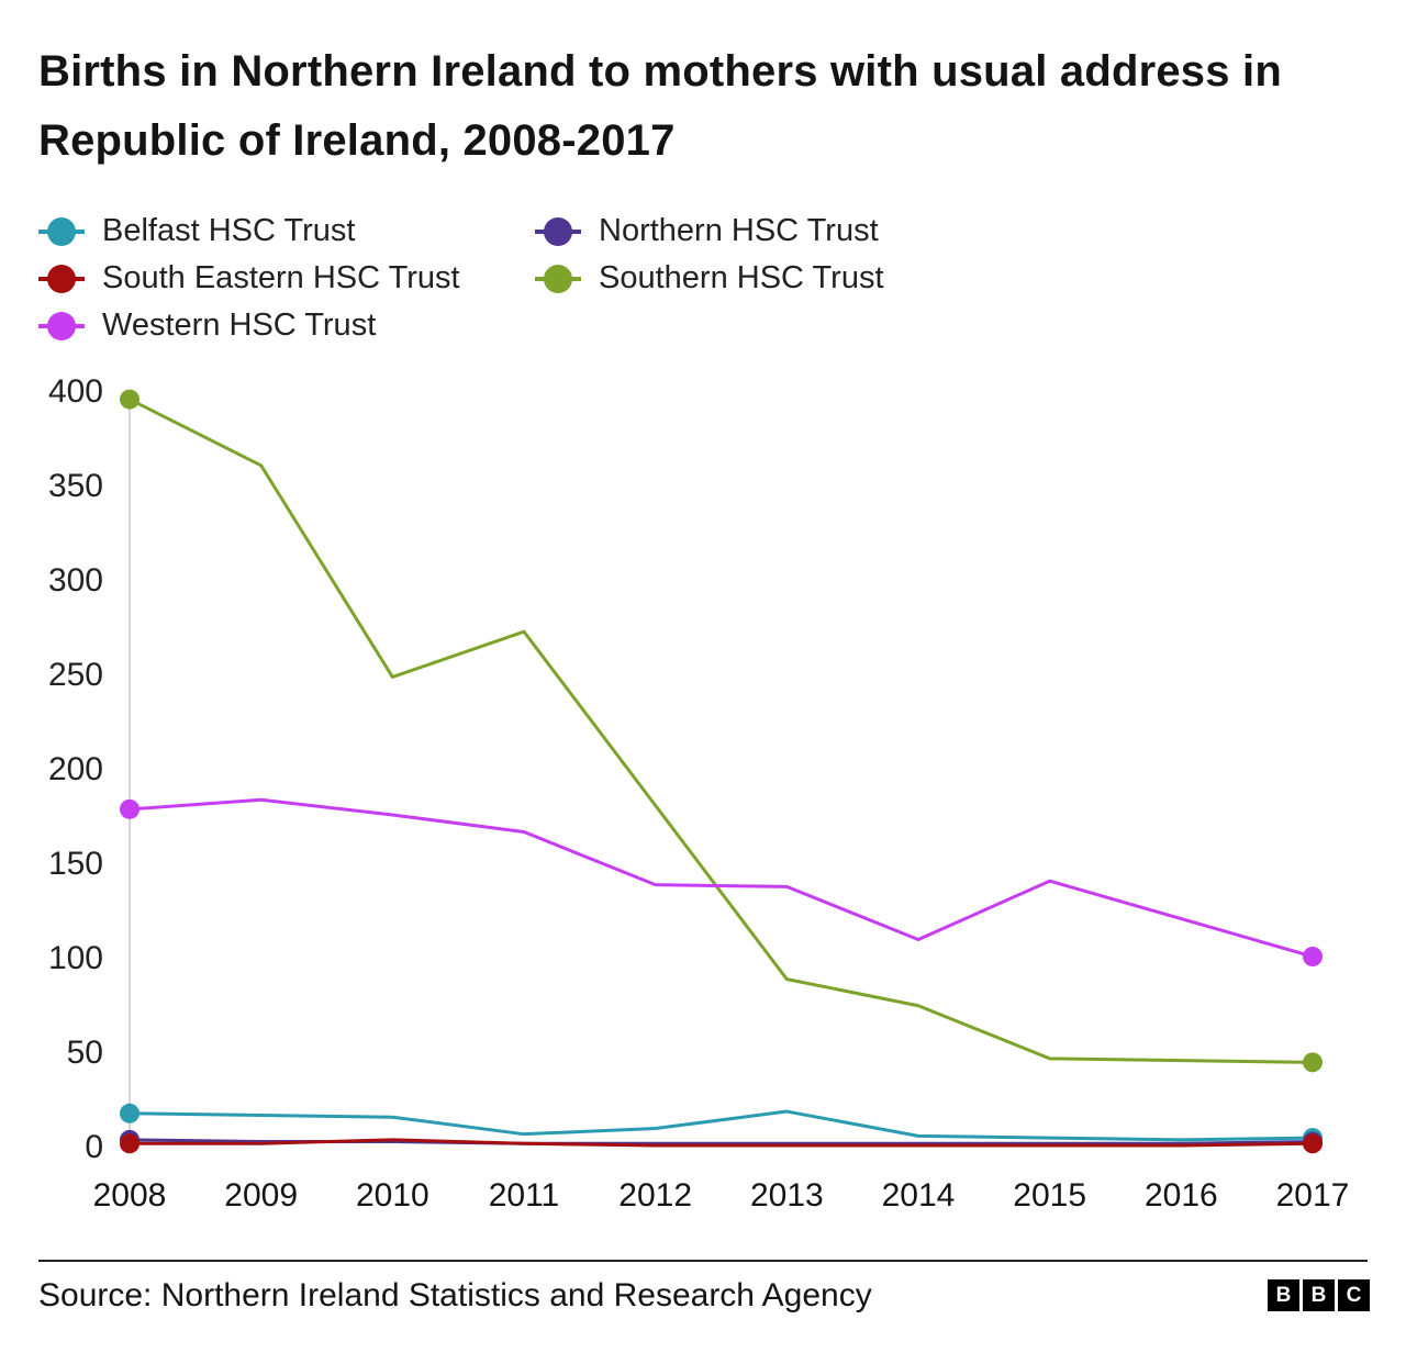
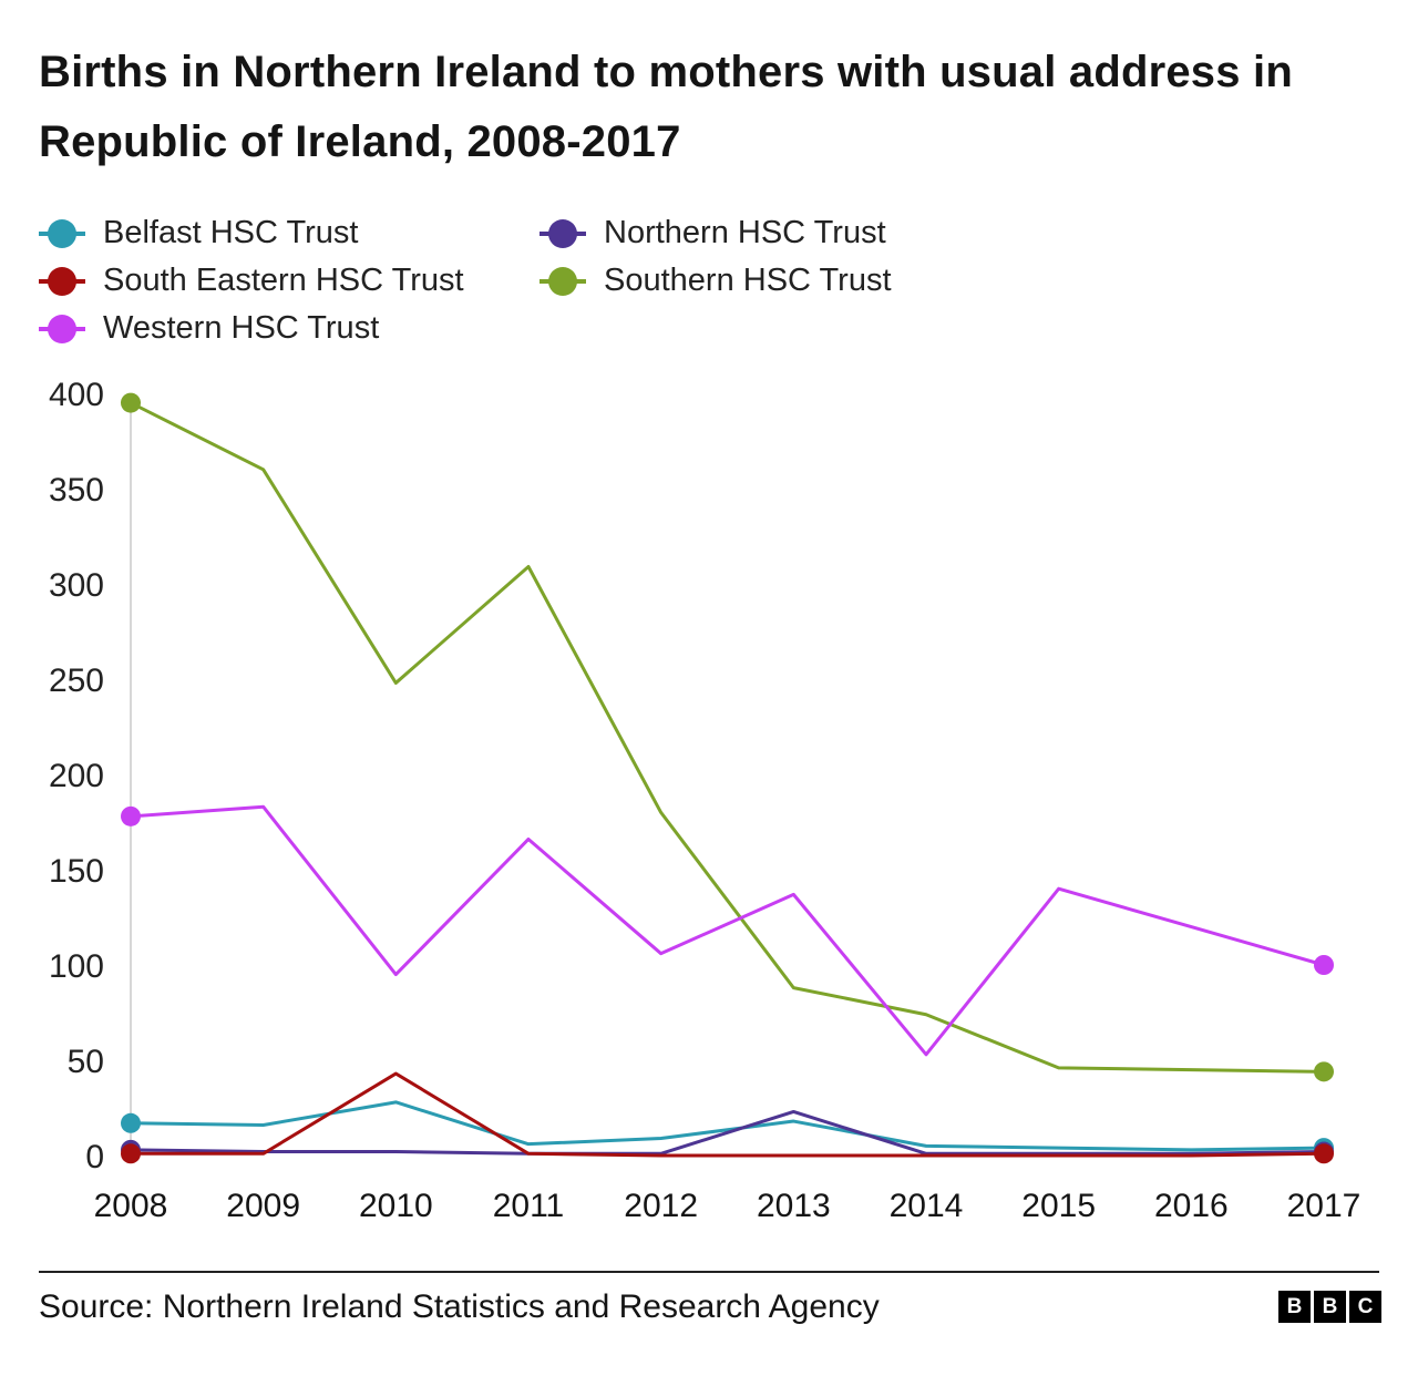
Belfast HSC Trust/2010: 15 -> 28
South Eastern HSC Trust/2010: 3 -> 43
Western HSC Trust/2010: 175 -> 95
Southern HSC Trust/2011: 272 -> 309
Western HSC Trust/2012: 138 -> 106
Northern HSC Trust/2013: 1 -> 23
Western HSC Trust/2014: 109 -> 53
